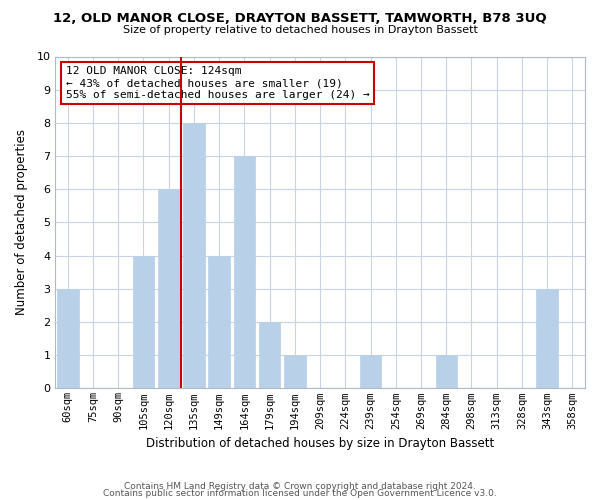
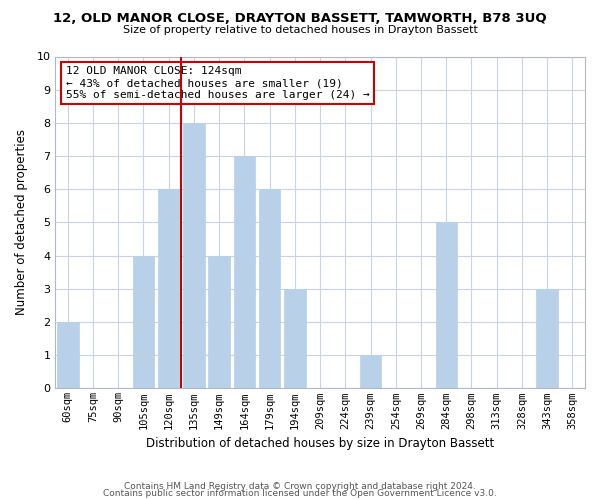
60sqm: 3 -> 2
179sqm: 2 -> 6
194sqm: 1 -> 3
284sqm: 1 -> 5
